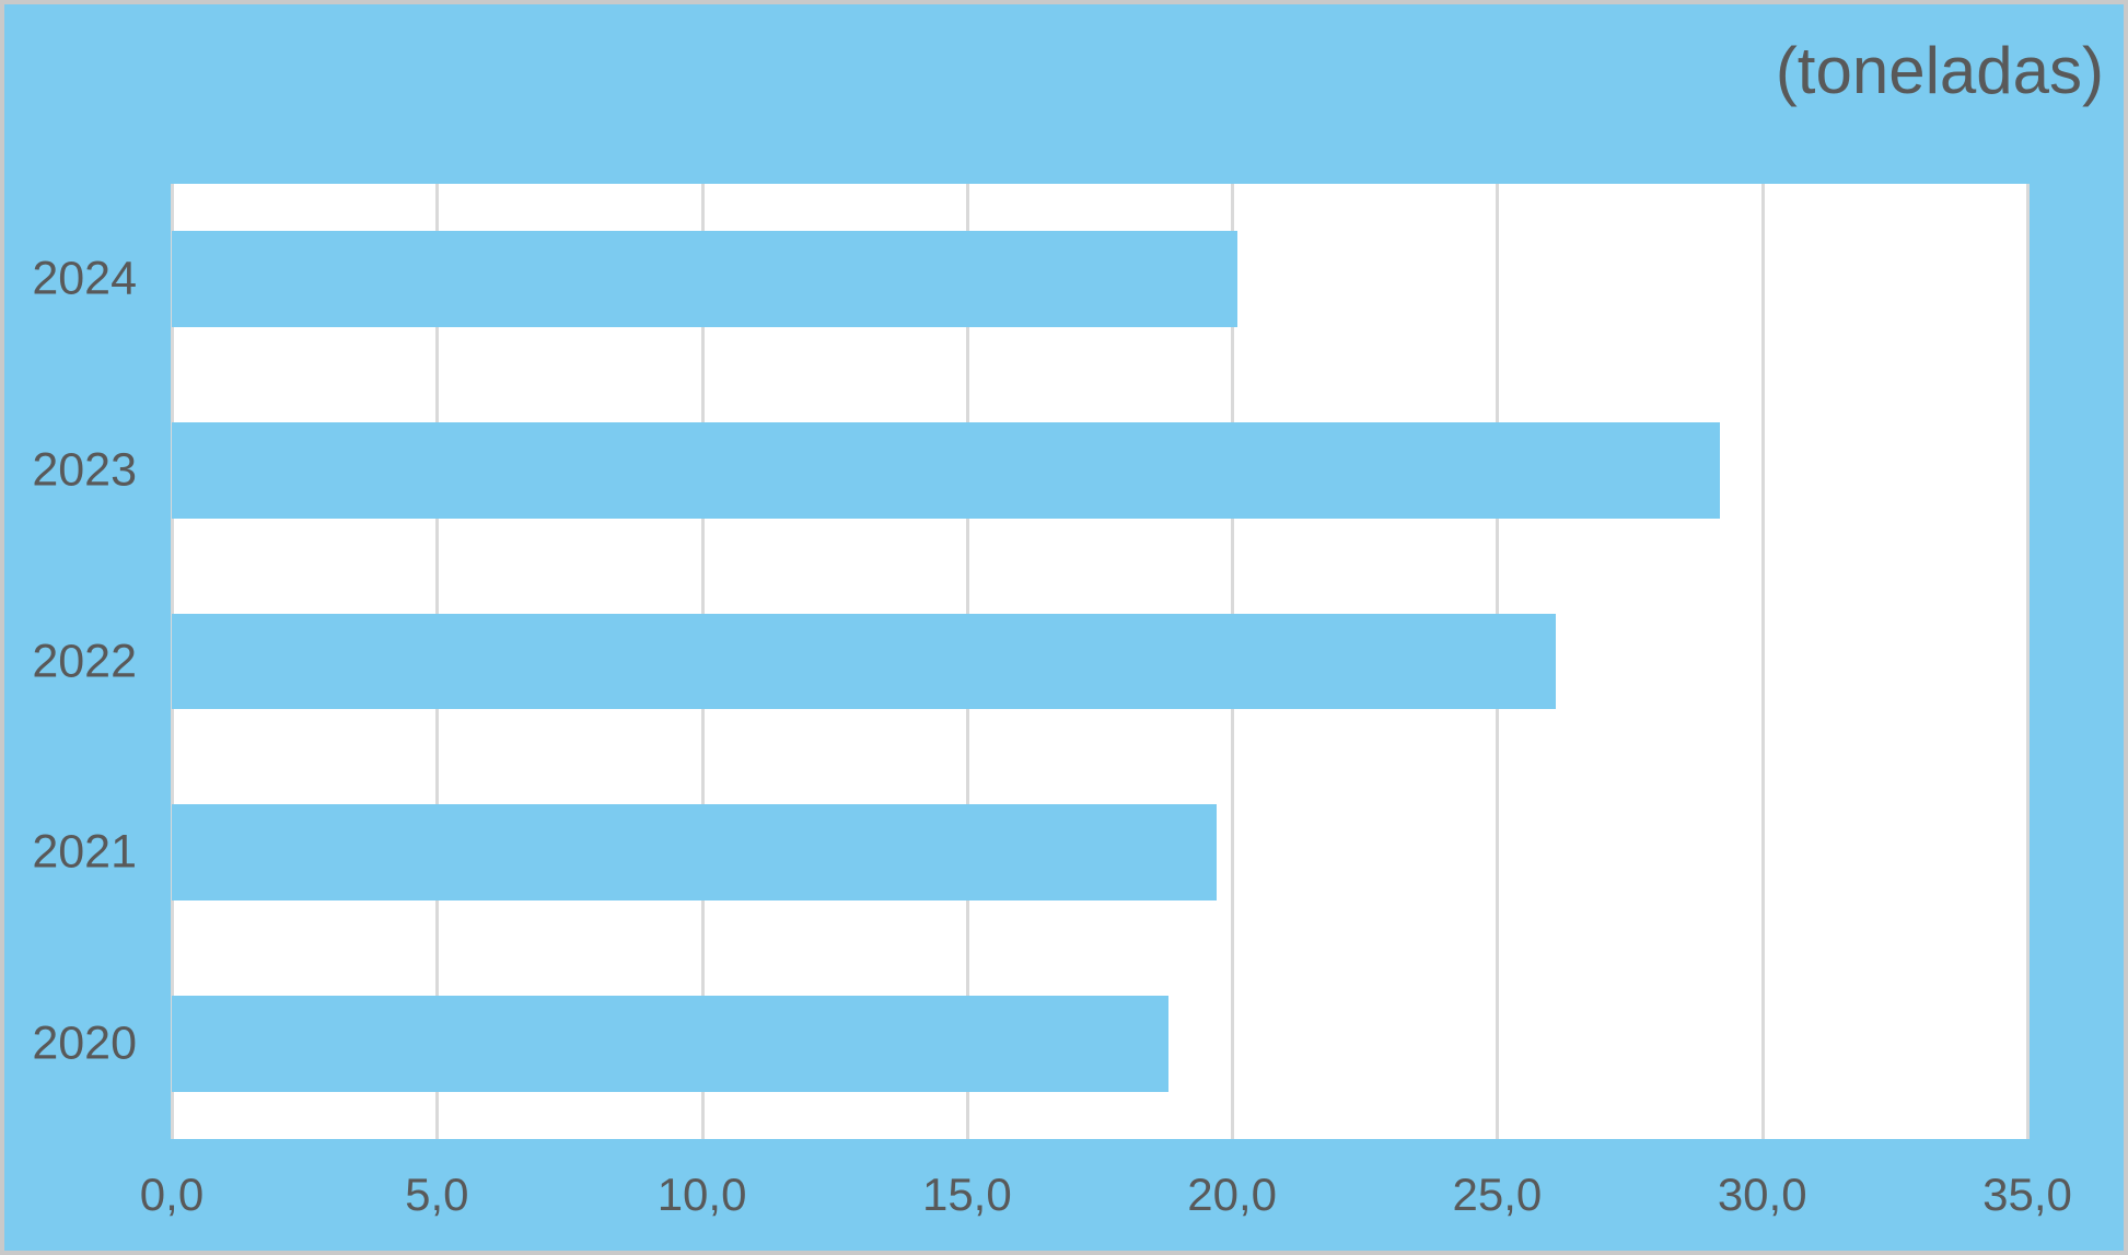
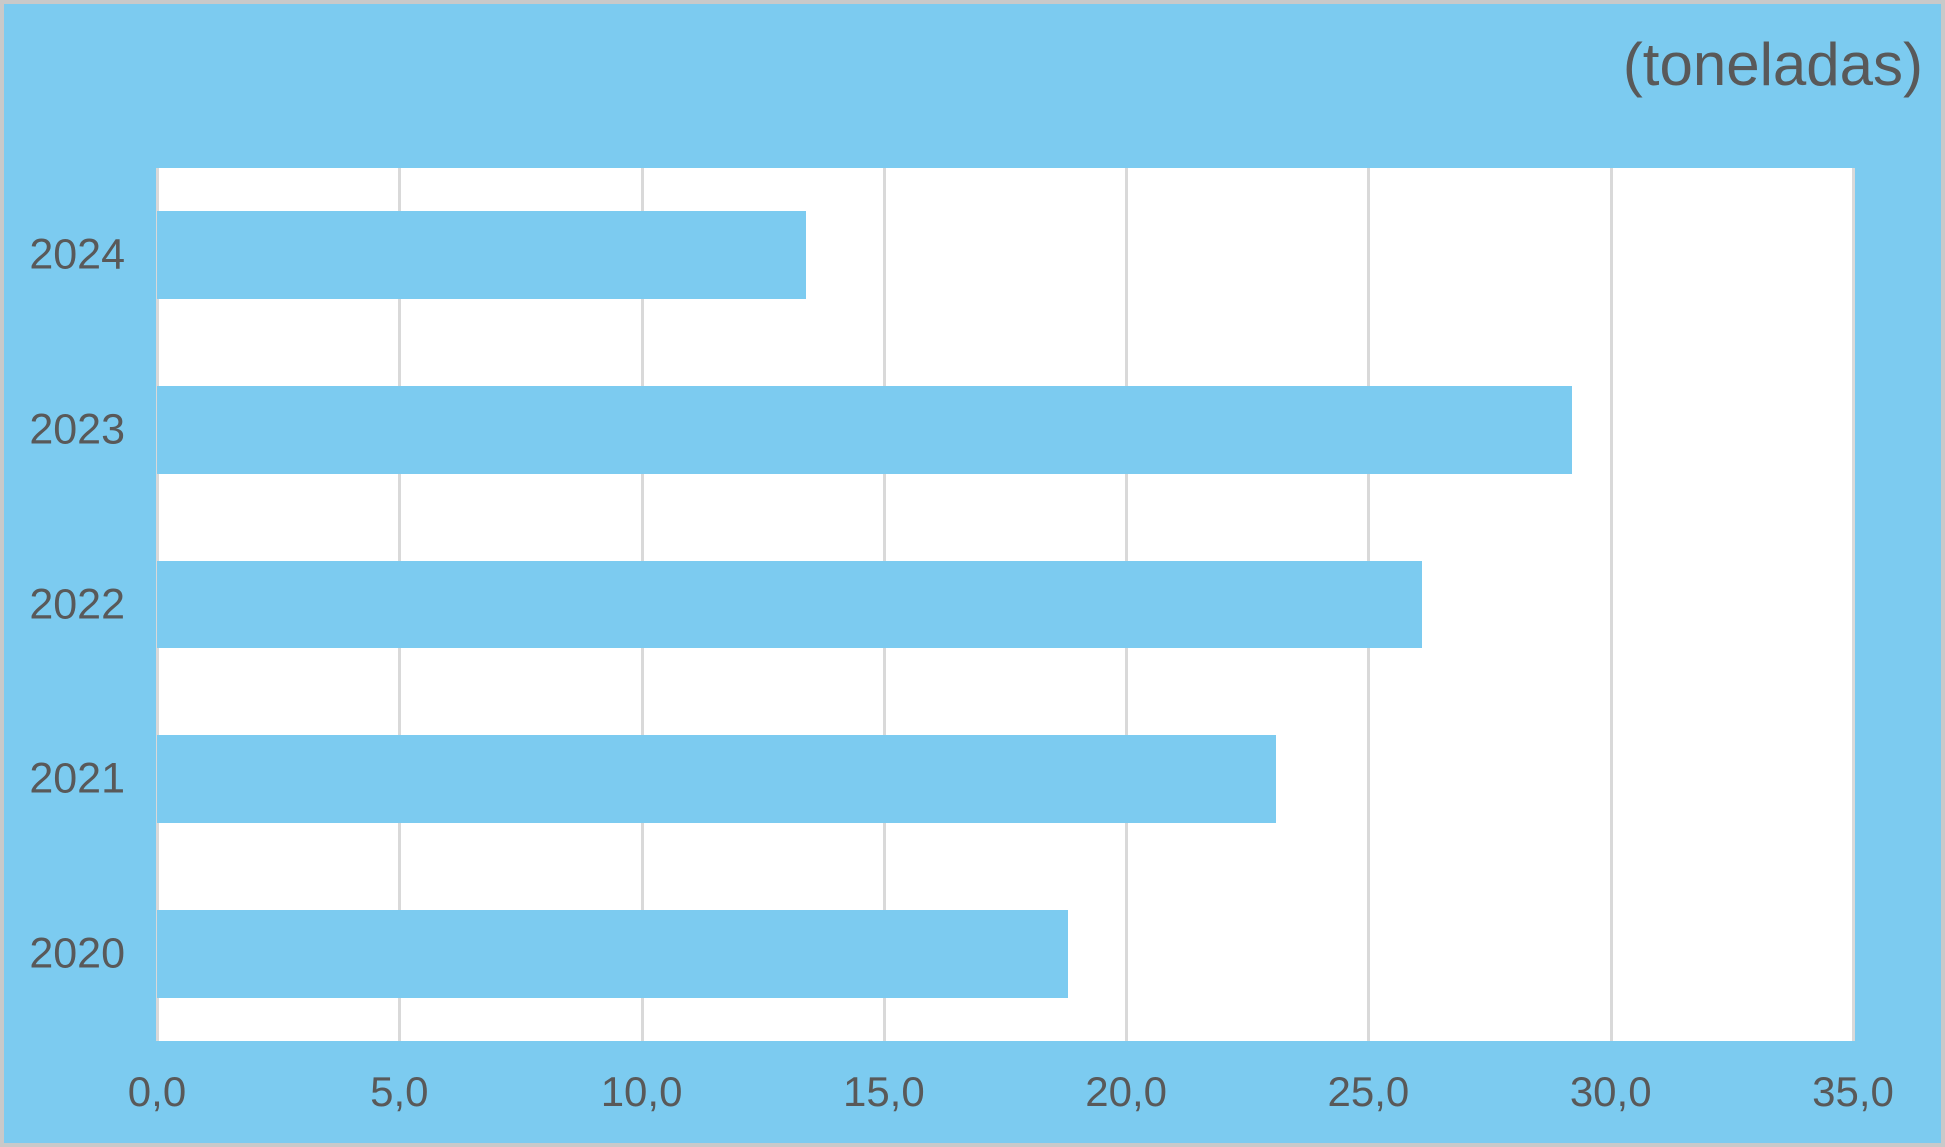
2024: 20,1 -> 13,4
2021: 19,7 -> 23,1
